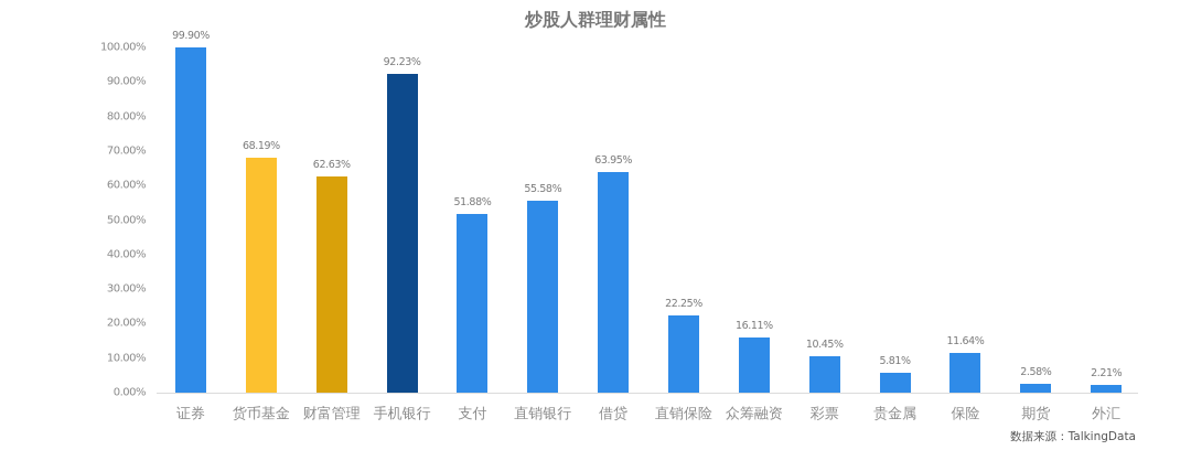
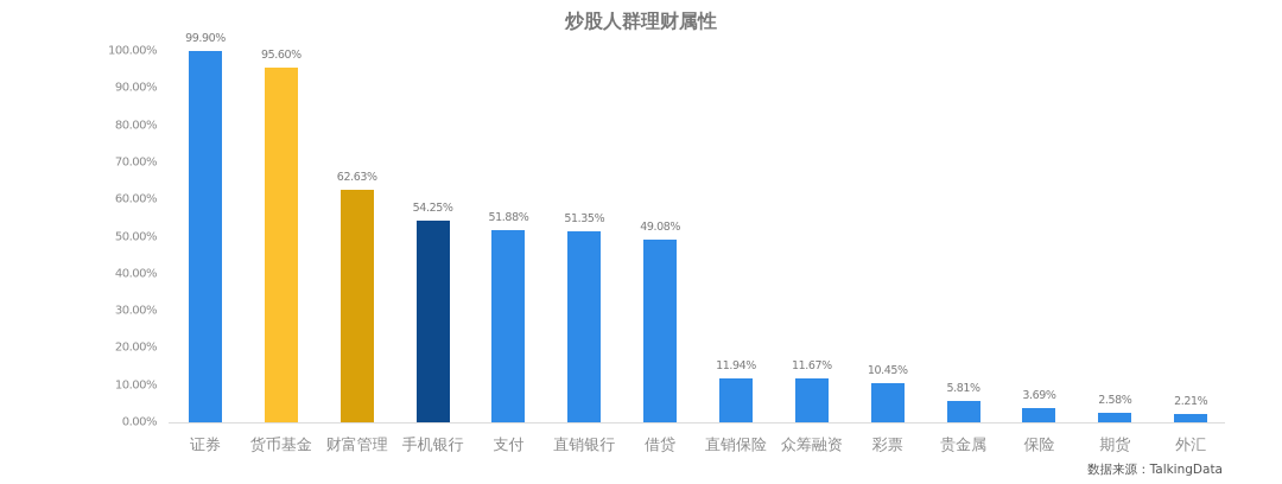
货币基金: 68.19% -> 95.60%
手机银行: 92.23% -> 54.25%
直销银行: 55.58% -> 51.35%
借贷: 63.95% -> 49.08%
直销保险: 22.25% -> 11.94%
众筹融资: 16.11% -> 11.67%
保险: 11.64% -> 3.69%
